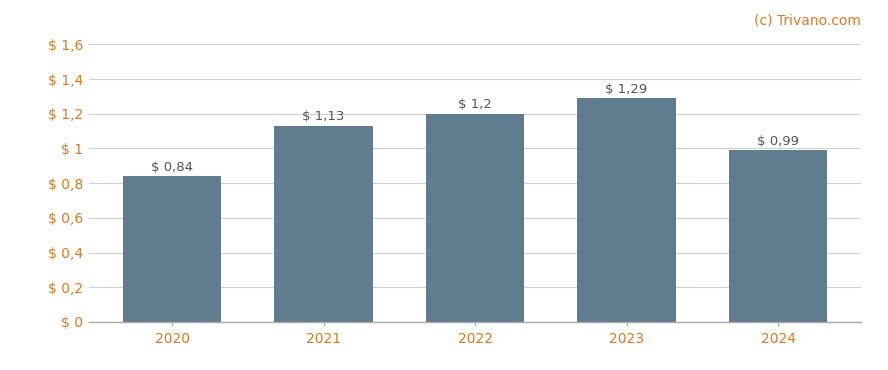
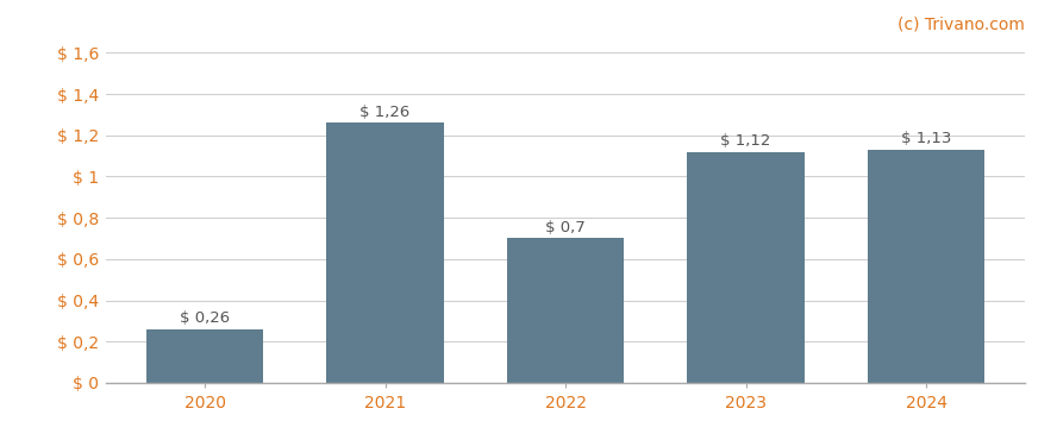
2020: 0,84 -> 0,26
2021: 1,13 -> 1,26
2022: 1,2 -> 0,7
2023: 1,29 -> 1,12
2024: 0,99 -> 1,13
